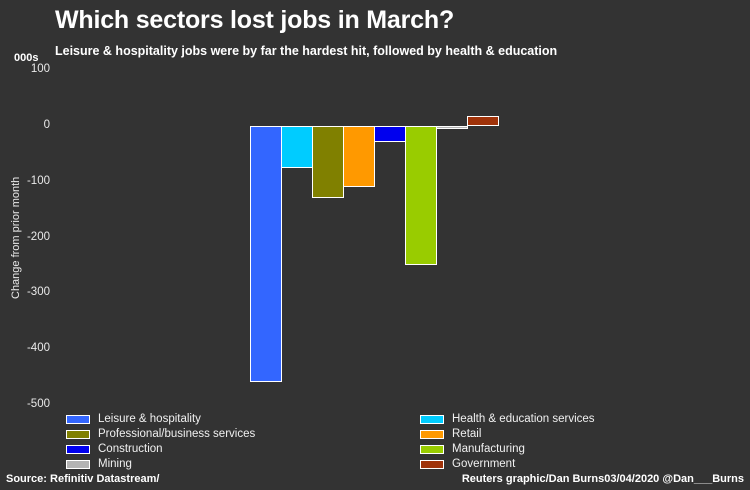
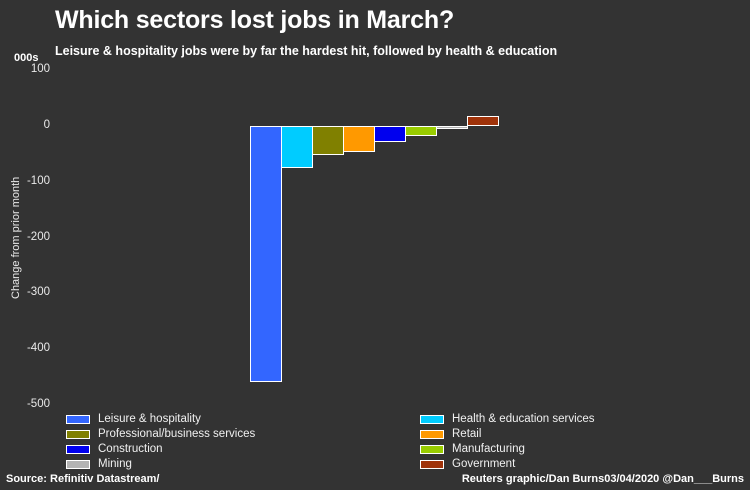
Professional/business services: -130 -> -50
Retail: -110 -> -50
Manufacturing: -250 -> -20
